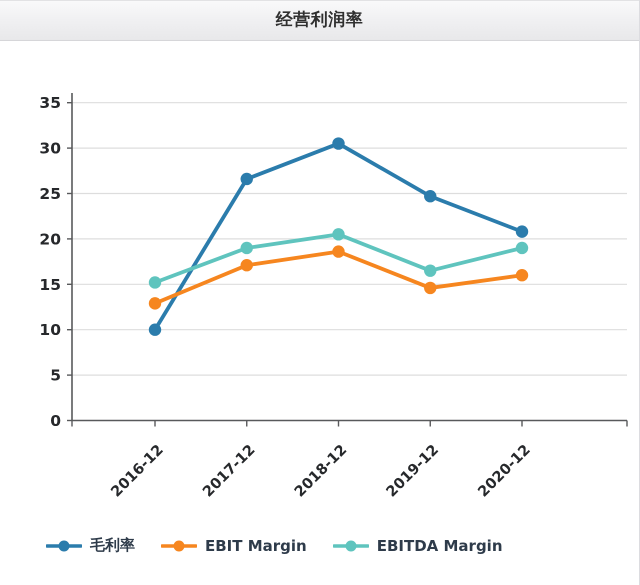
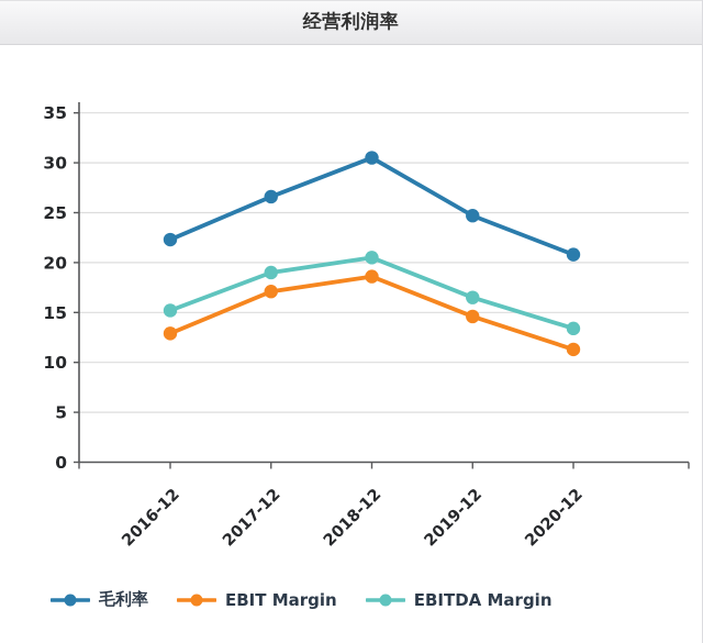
毛利率/2016-12: 10 -> 22
EBIT Margin/2020-12: 16 -> 11
EBITDA Margin/2020-12: 19 -> 13
